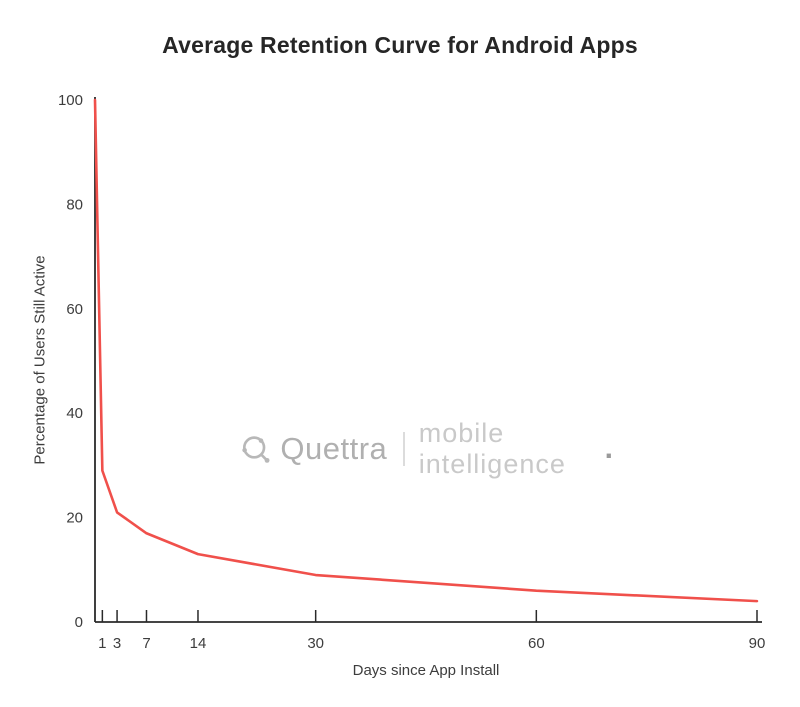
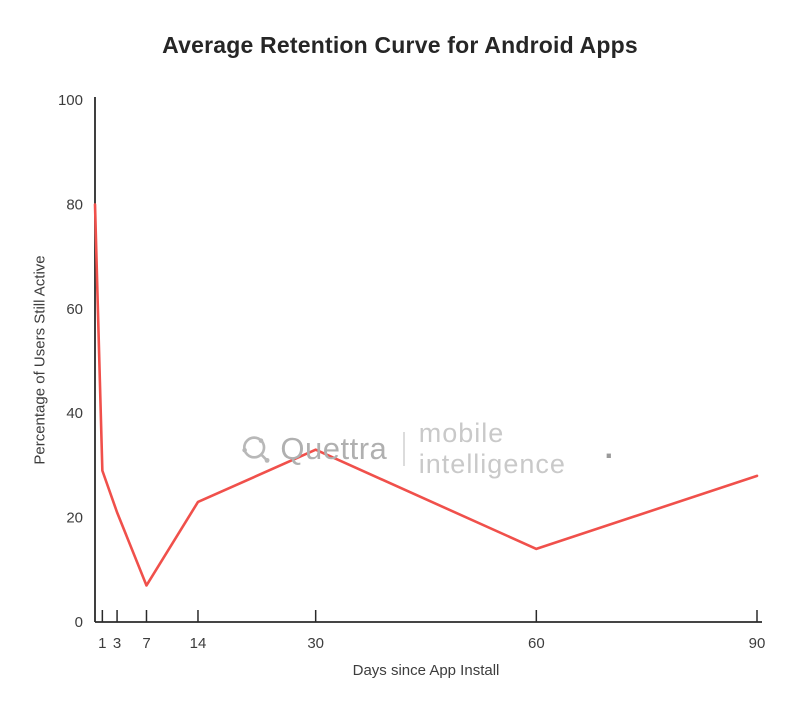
0: 100 -> 80
7: 17 -> 7
14: 13 -> 23
30: 9 -> 33
60: 6 -> 14
90: 4 -> 28
